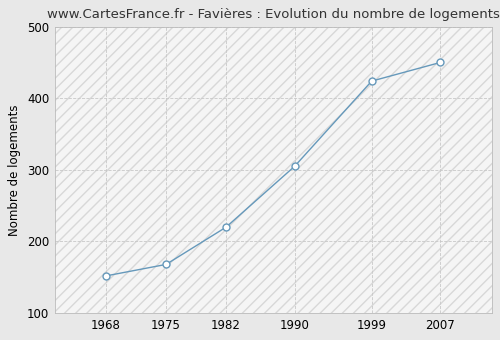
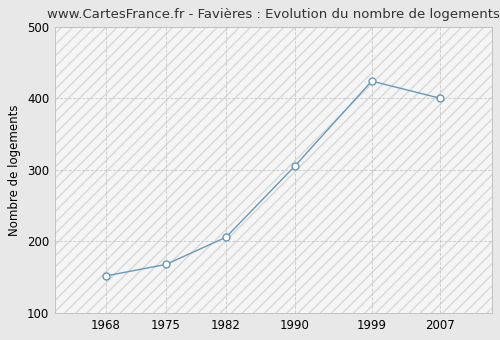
1982: 220 -> 206
2007: 450 -> 400
